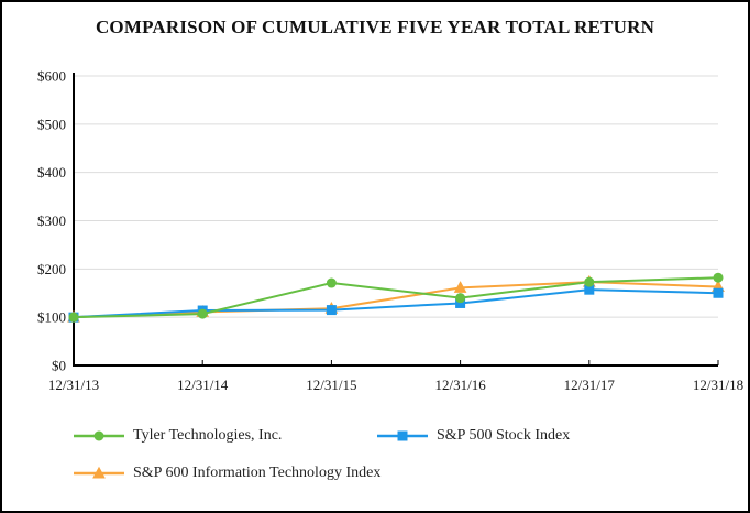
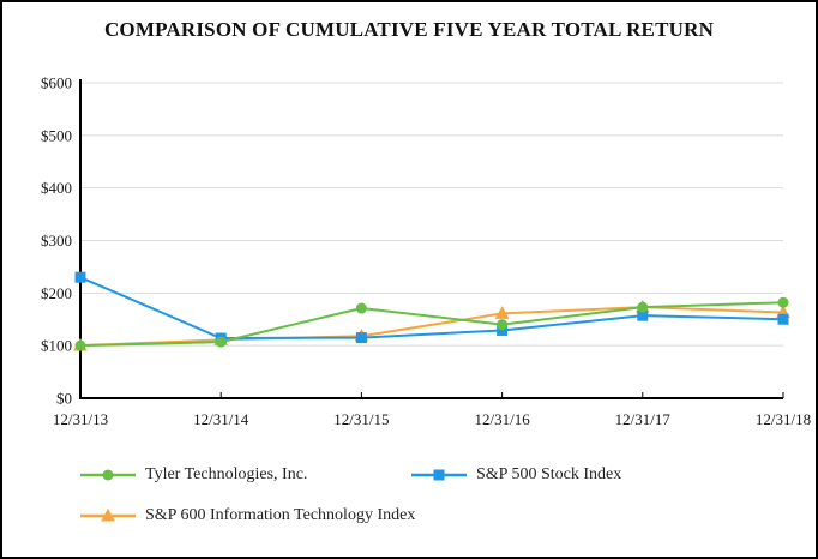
S&P 500 Stock Index/12/31/13: $100 -> $230
